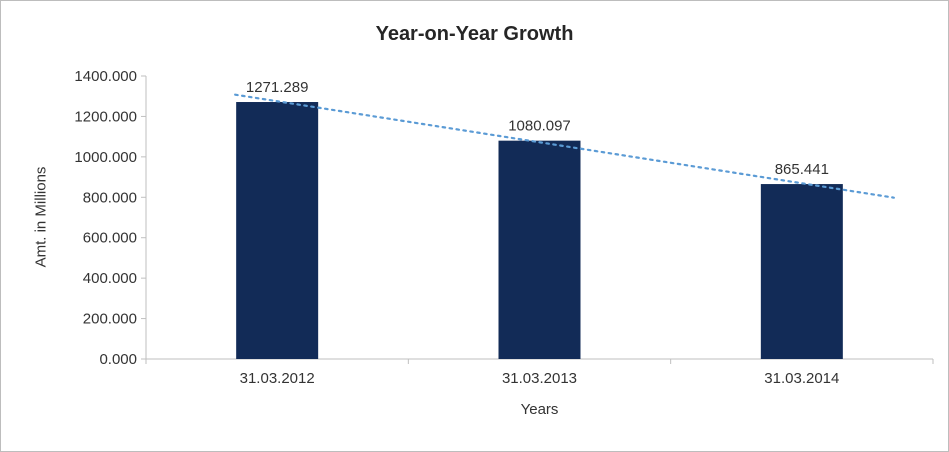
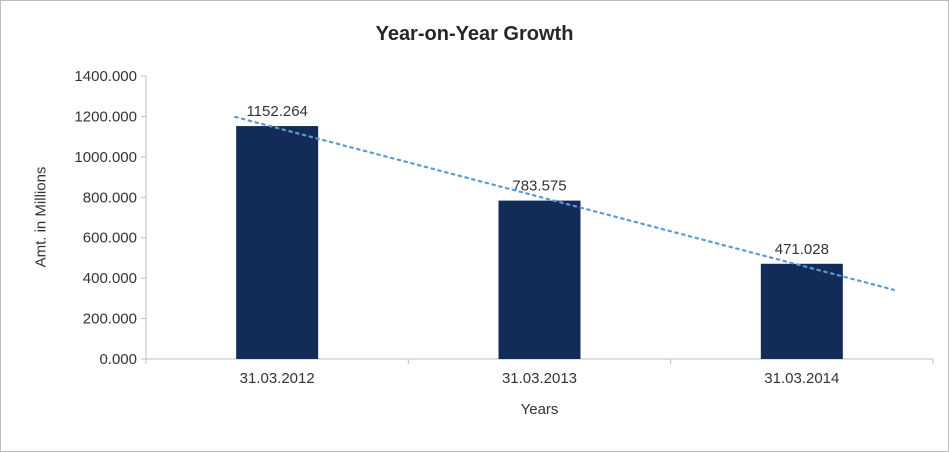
31.03.2012: 1271.289 -> 1152.264
31.03.2013: 1080.097 -> 783.575
31.03.2014: 865.441 -> 471.028
